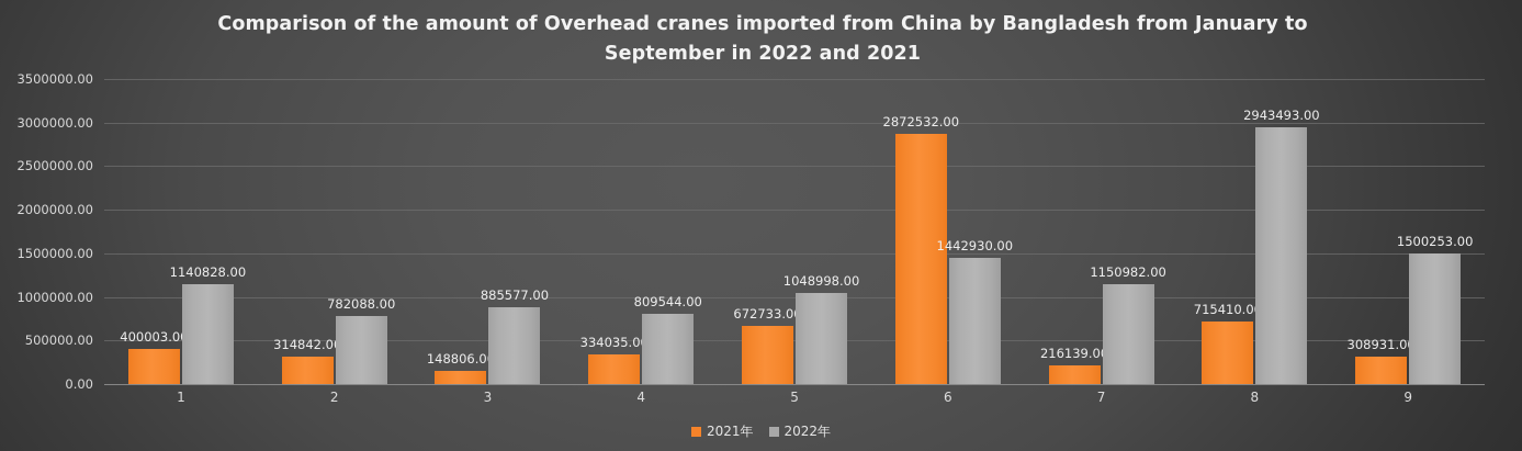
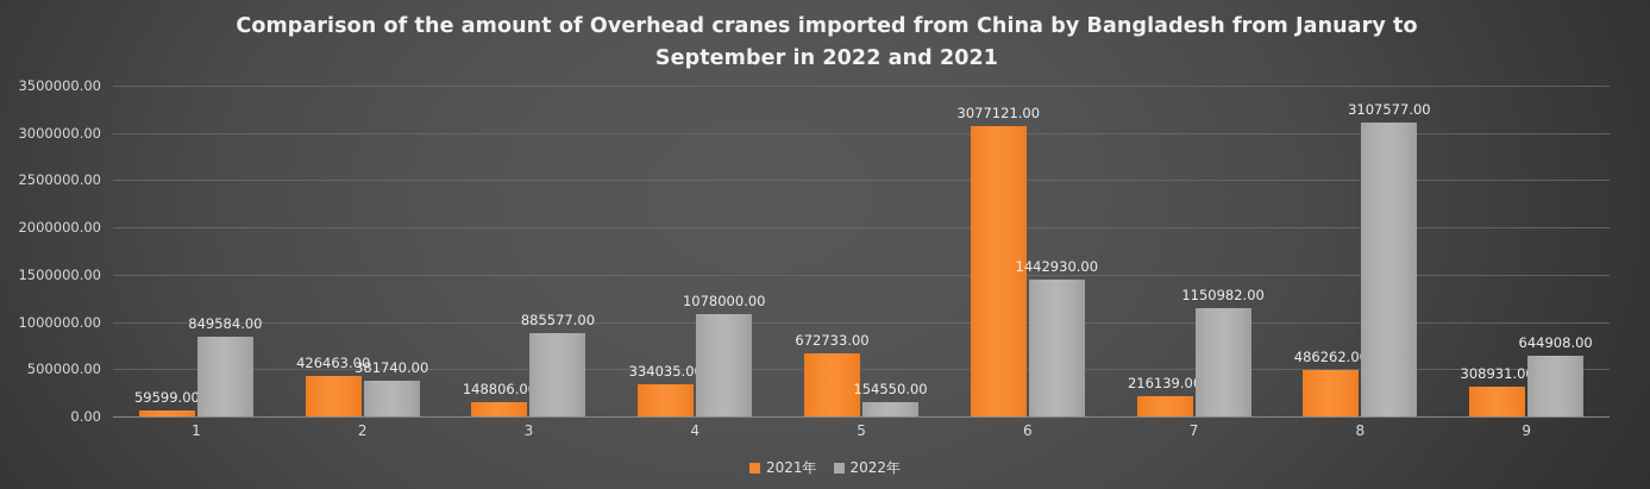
2021年/1: 400003.00 -> 59599.00
2022年/1: 1140828.00 -> 849584.00
2021年/2: 314842.00 -> 426463.00
2022年/2: 782088.00 -> 381740.00
2022年/4: 809544.00 -> 1078000.00
2022年/5: 1048998.00 -> 154550.00
2021年/6: 2872532.00 -> 3077121.00
2021年/8: 715410.00 -> 486262.00
2022年/8: 2943493.00 -> 3107577.00
2022年/9: 1500253.00 -> 644908.00
